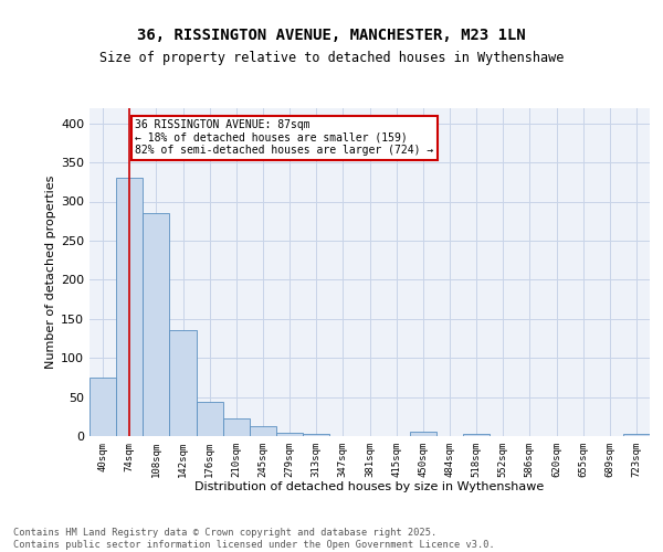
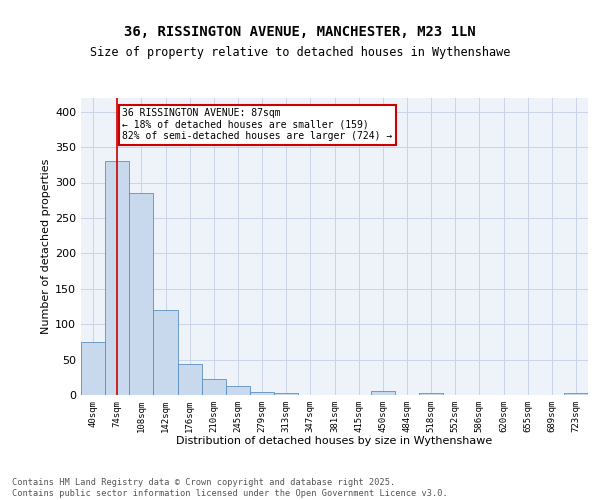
142sqm: 136 -> 120
